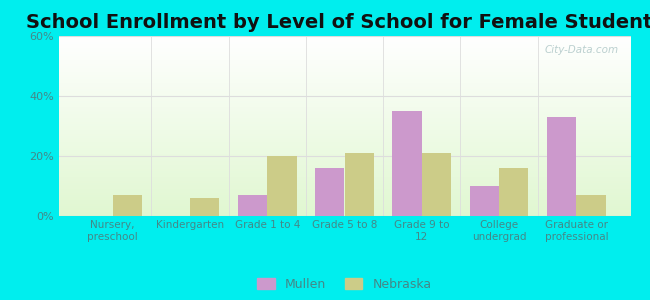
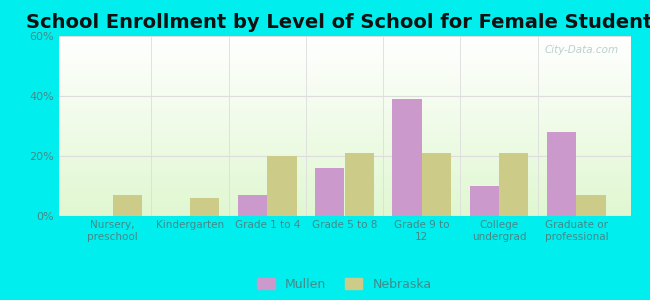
Mullen/Grade 9 to 12: 35% -> 39%
Nebraska/College undergrad: 16% -> 21%
Mullen/Graduate or professional: 33% -> 28%
